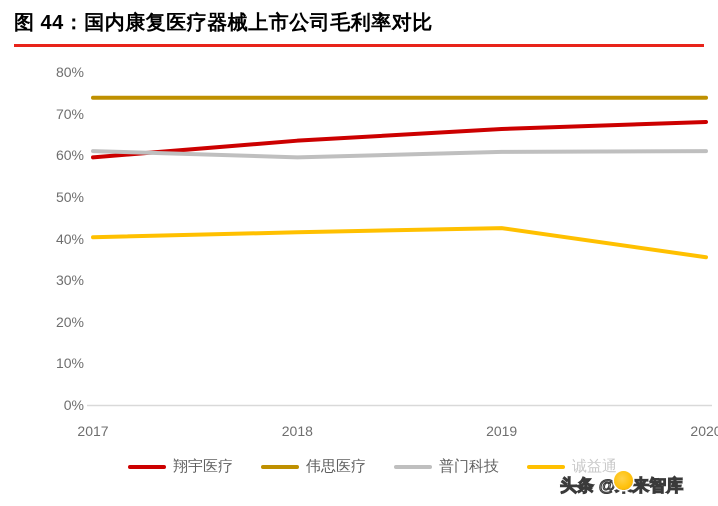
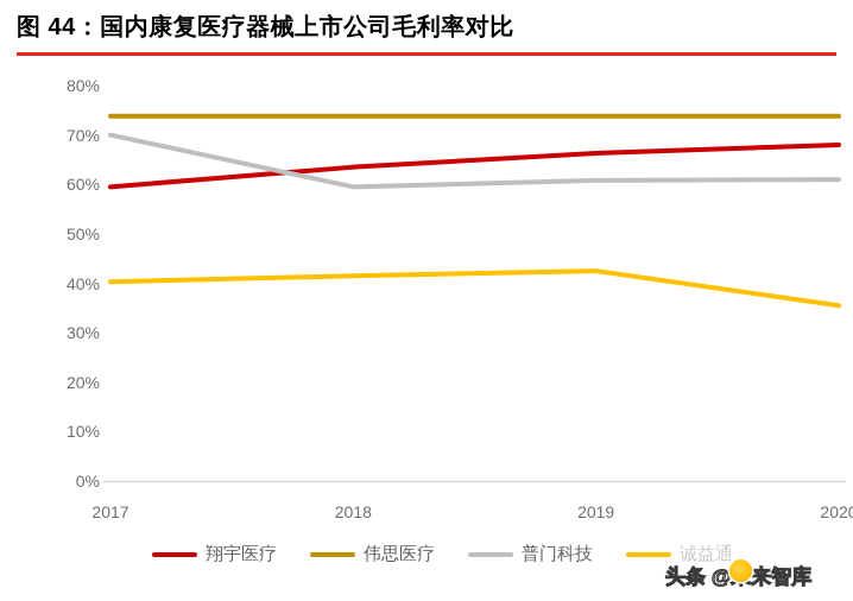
普门科技/2017: 61% -> 70%
